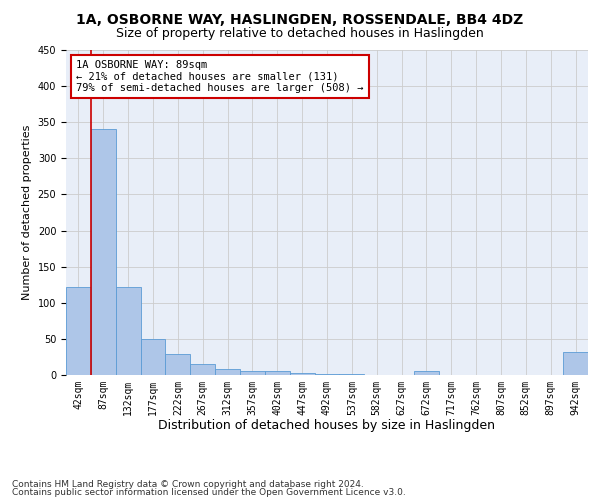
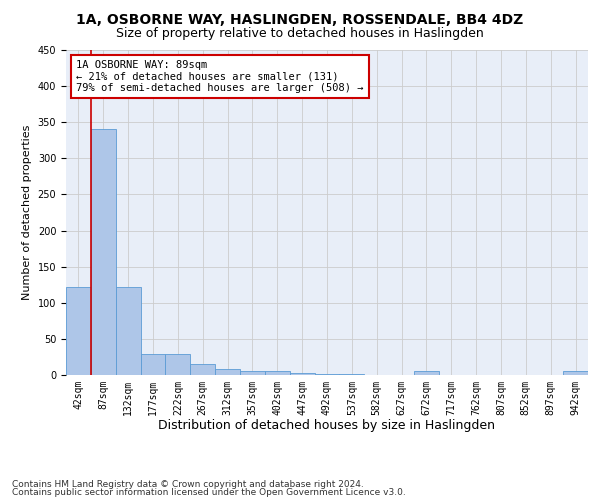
177sqm: 50 -> 29
942sqm: 32 -> 5
